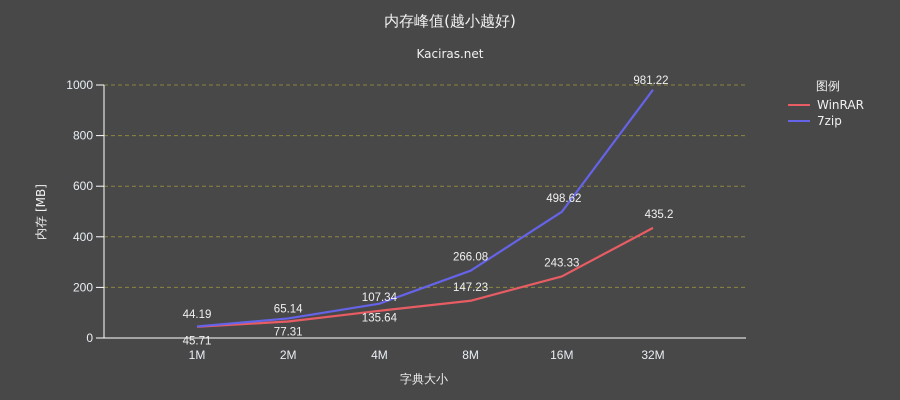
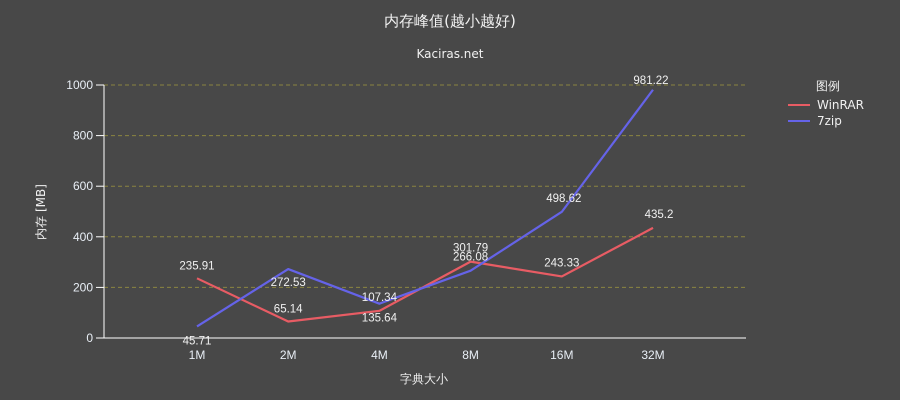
WinRAR/1M: 44.19 -> 235.91
7zip/2M: 77.31 -> 272.53
WinRAR/8M: 147.23 -> 301.79
